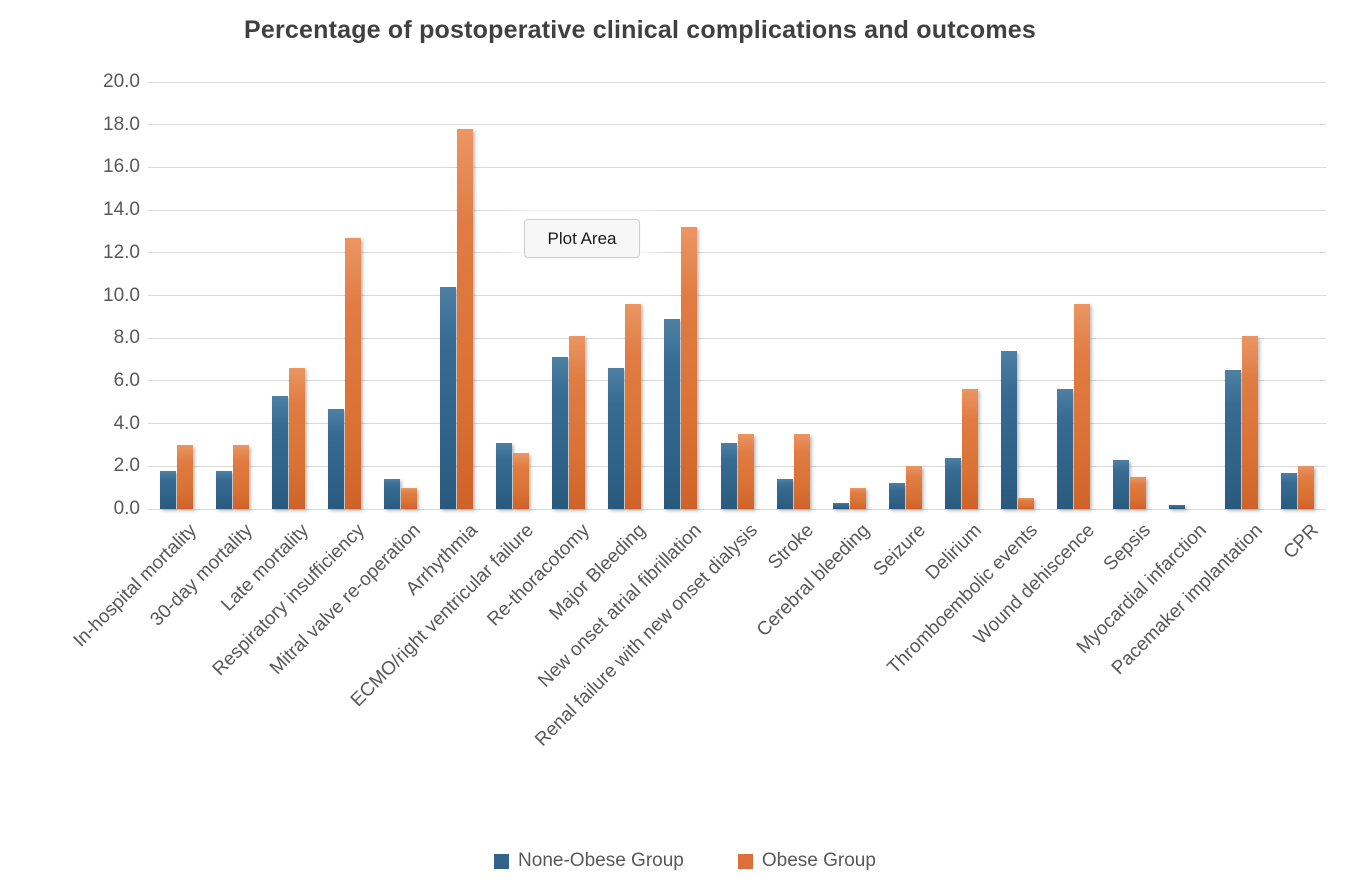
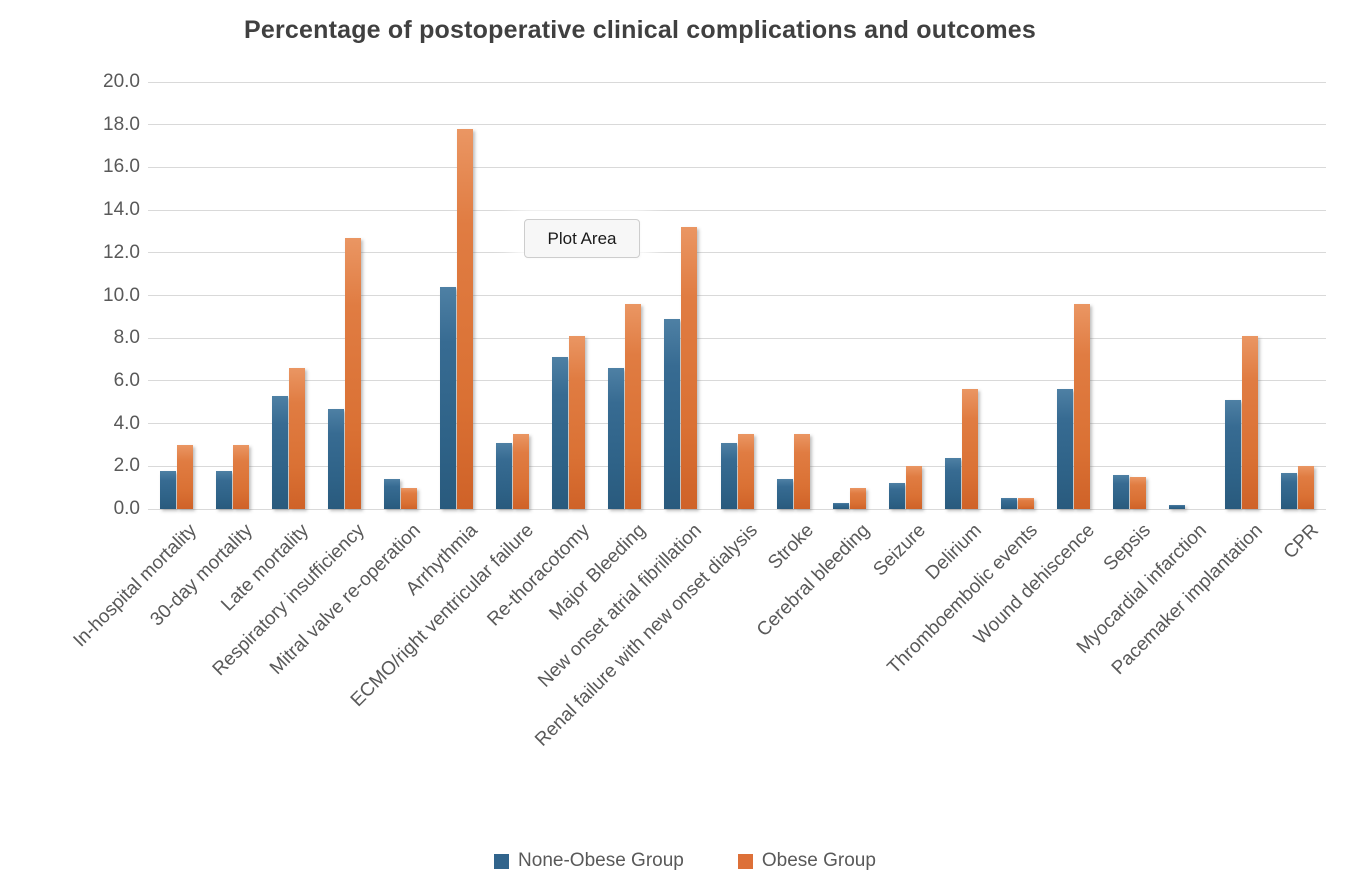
Obese Group/ECMO/right ventricular failure: 2.6 -> 3.5
None-Obese Group/Thromboembolic events: 7.4 -> 0.5
None-Obese Group/Sepsis: 2.3 -> 1.6
None-Obese Group/Pacemaker implantation: 6.5 -> 5.1
